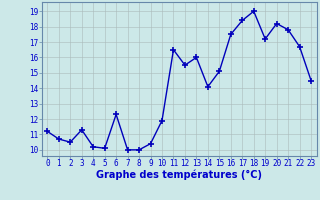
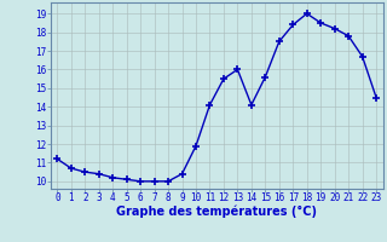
3: 11.3 -> 10.4
6: 12.3 -> 10.0
11: 16.5 -> 14.1
15: 15.1 -> 15.6
19: 17.2 -> 18.5
